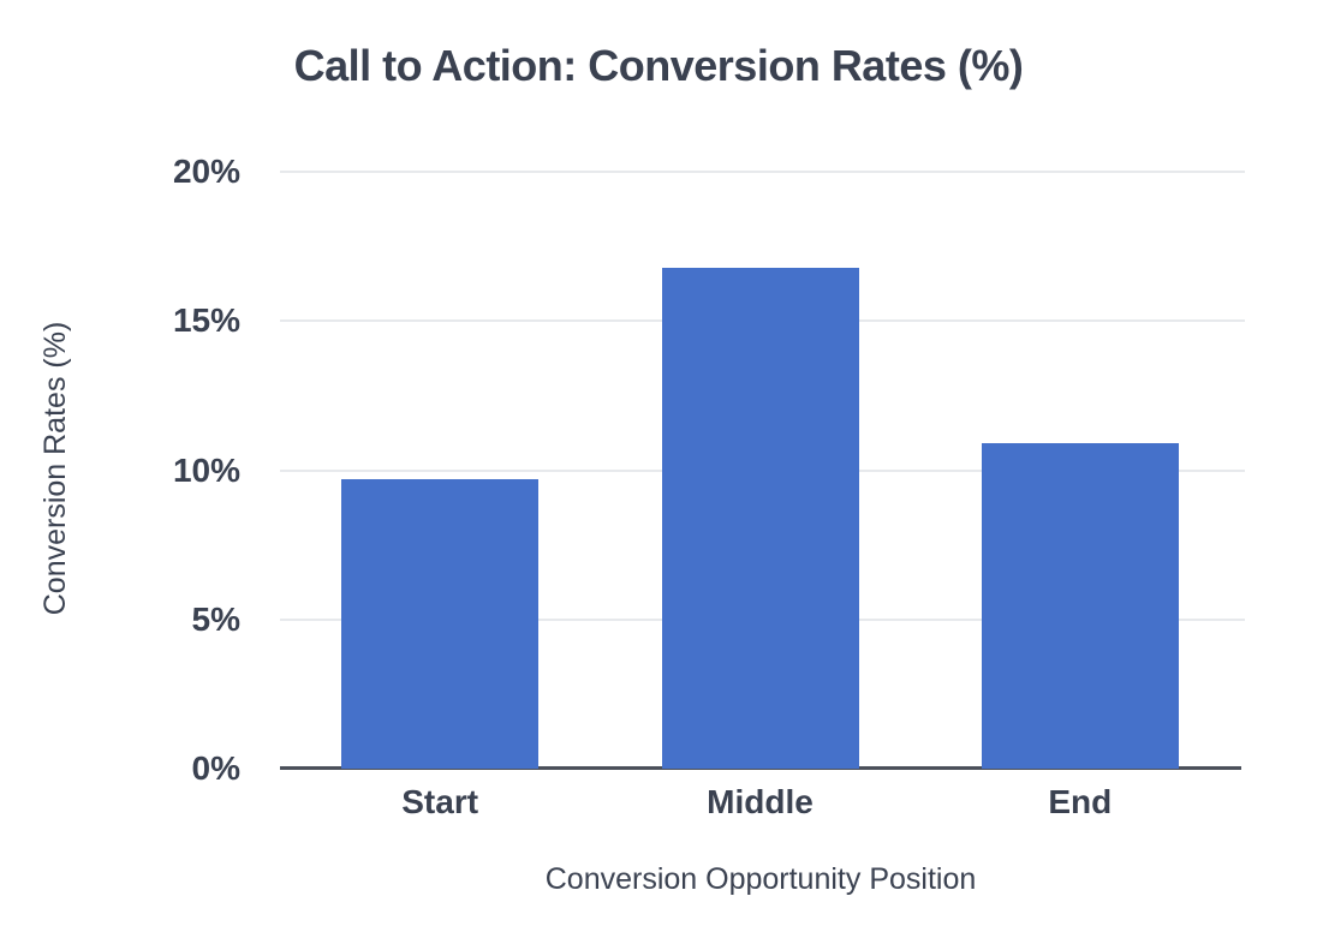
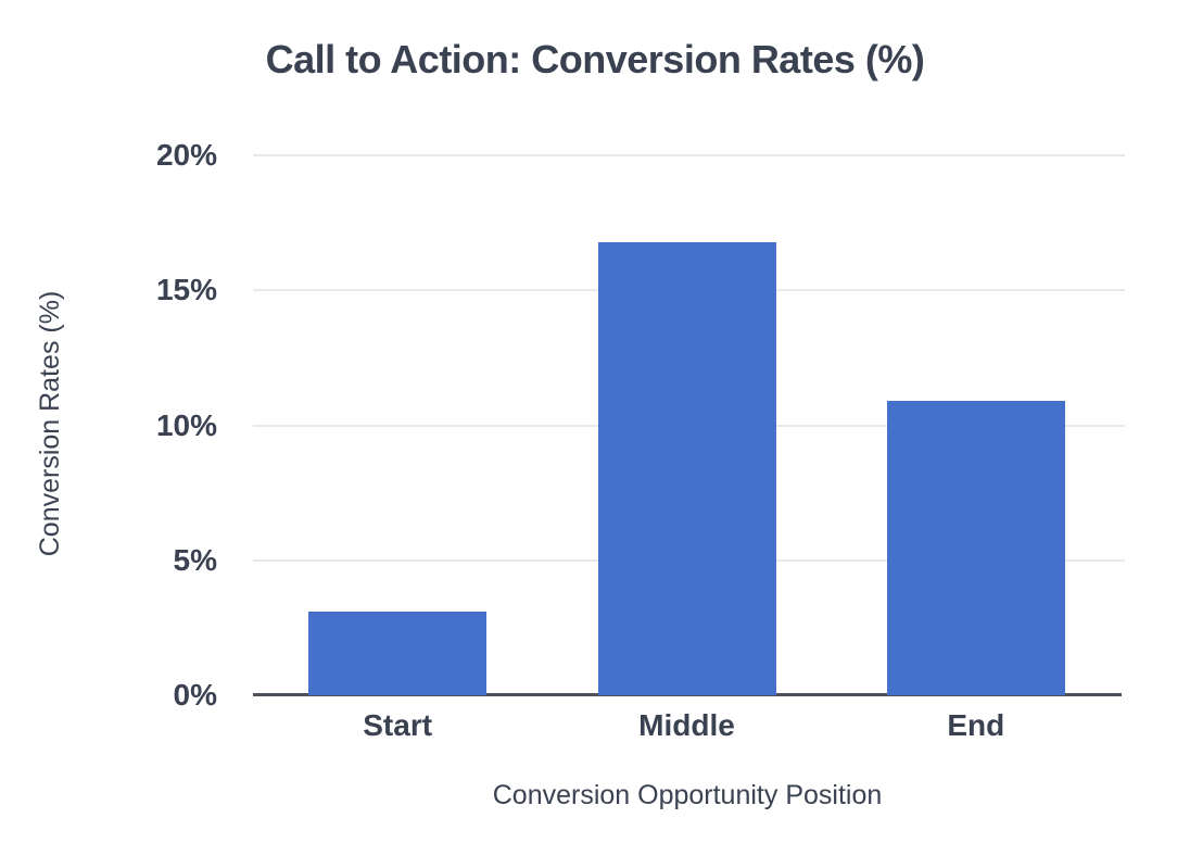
Start: 9.7% -> 3.1%
